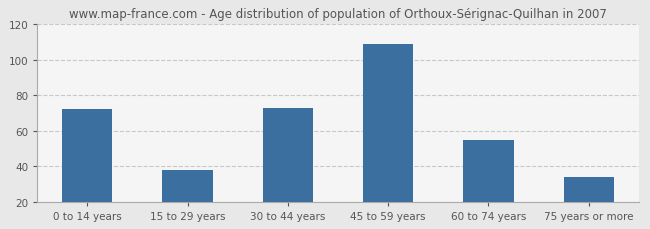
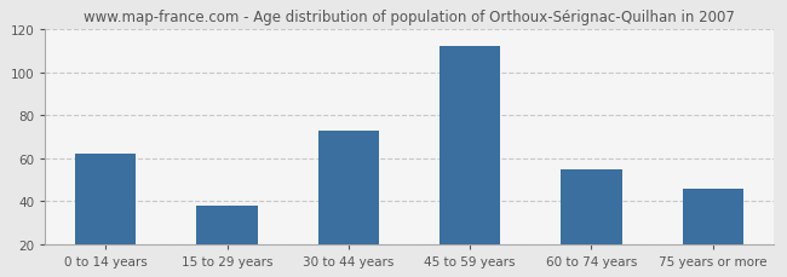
0 to 14 years: 72 -> 62
45 to 59 years: 109 -> 112
75 years or more: 34 -> 46
